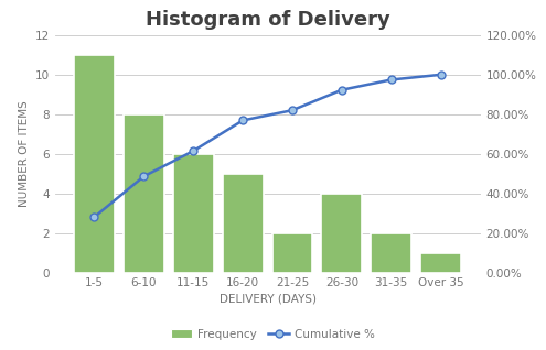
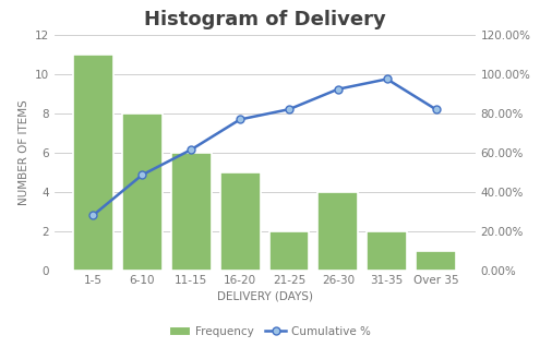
Cumulative %/Over 35: 100% -> 82%
